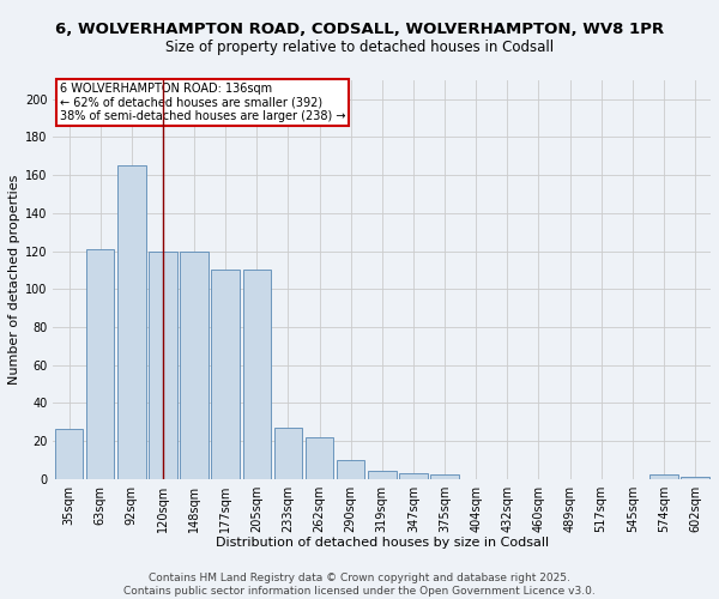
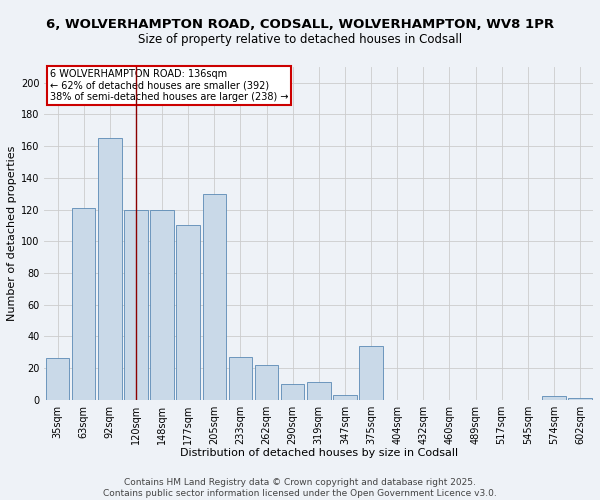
205sqm: 110 -> 130
319sqm: 4 -> 11
375sqm: 2 -> 34
